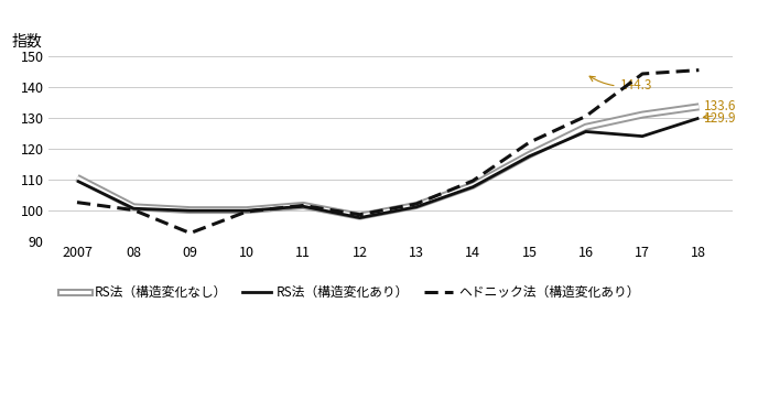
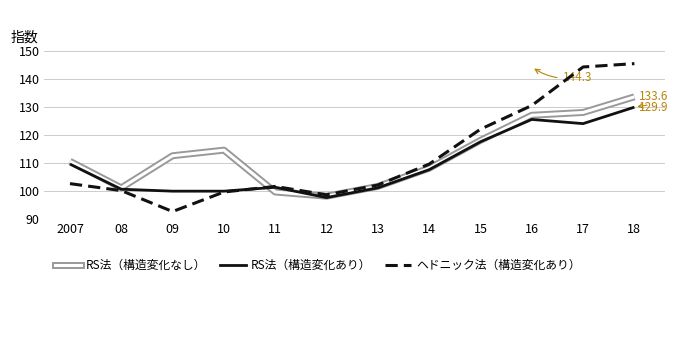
RS法（構造変化なし）/09: 100.0 -> 112.5
RS法（構造変化なし）/10: 100.0 -> 114.5
RS法（構造変化なし）/11: 101.5 -> 99.5
RS法（構造変化なし）/17: 131.0 -> 128.0
